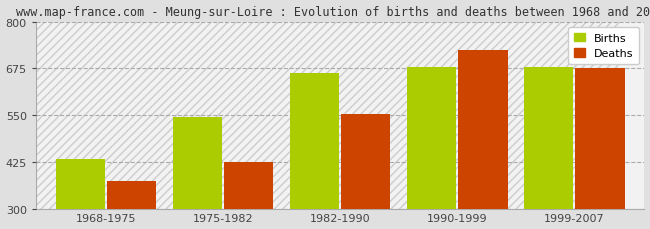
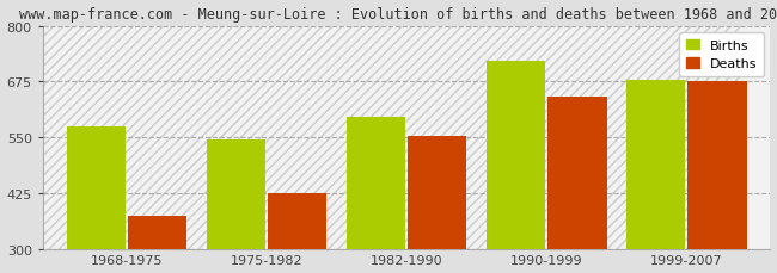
Births/1968-1975: 433 -> 575
Births/1982-1990: 662 -> 595
Births/1990-1999: 678 -> 720
Deaths/1990-1999: 724 -> 640
